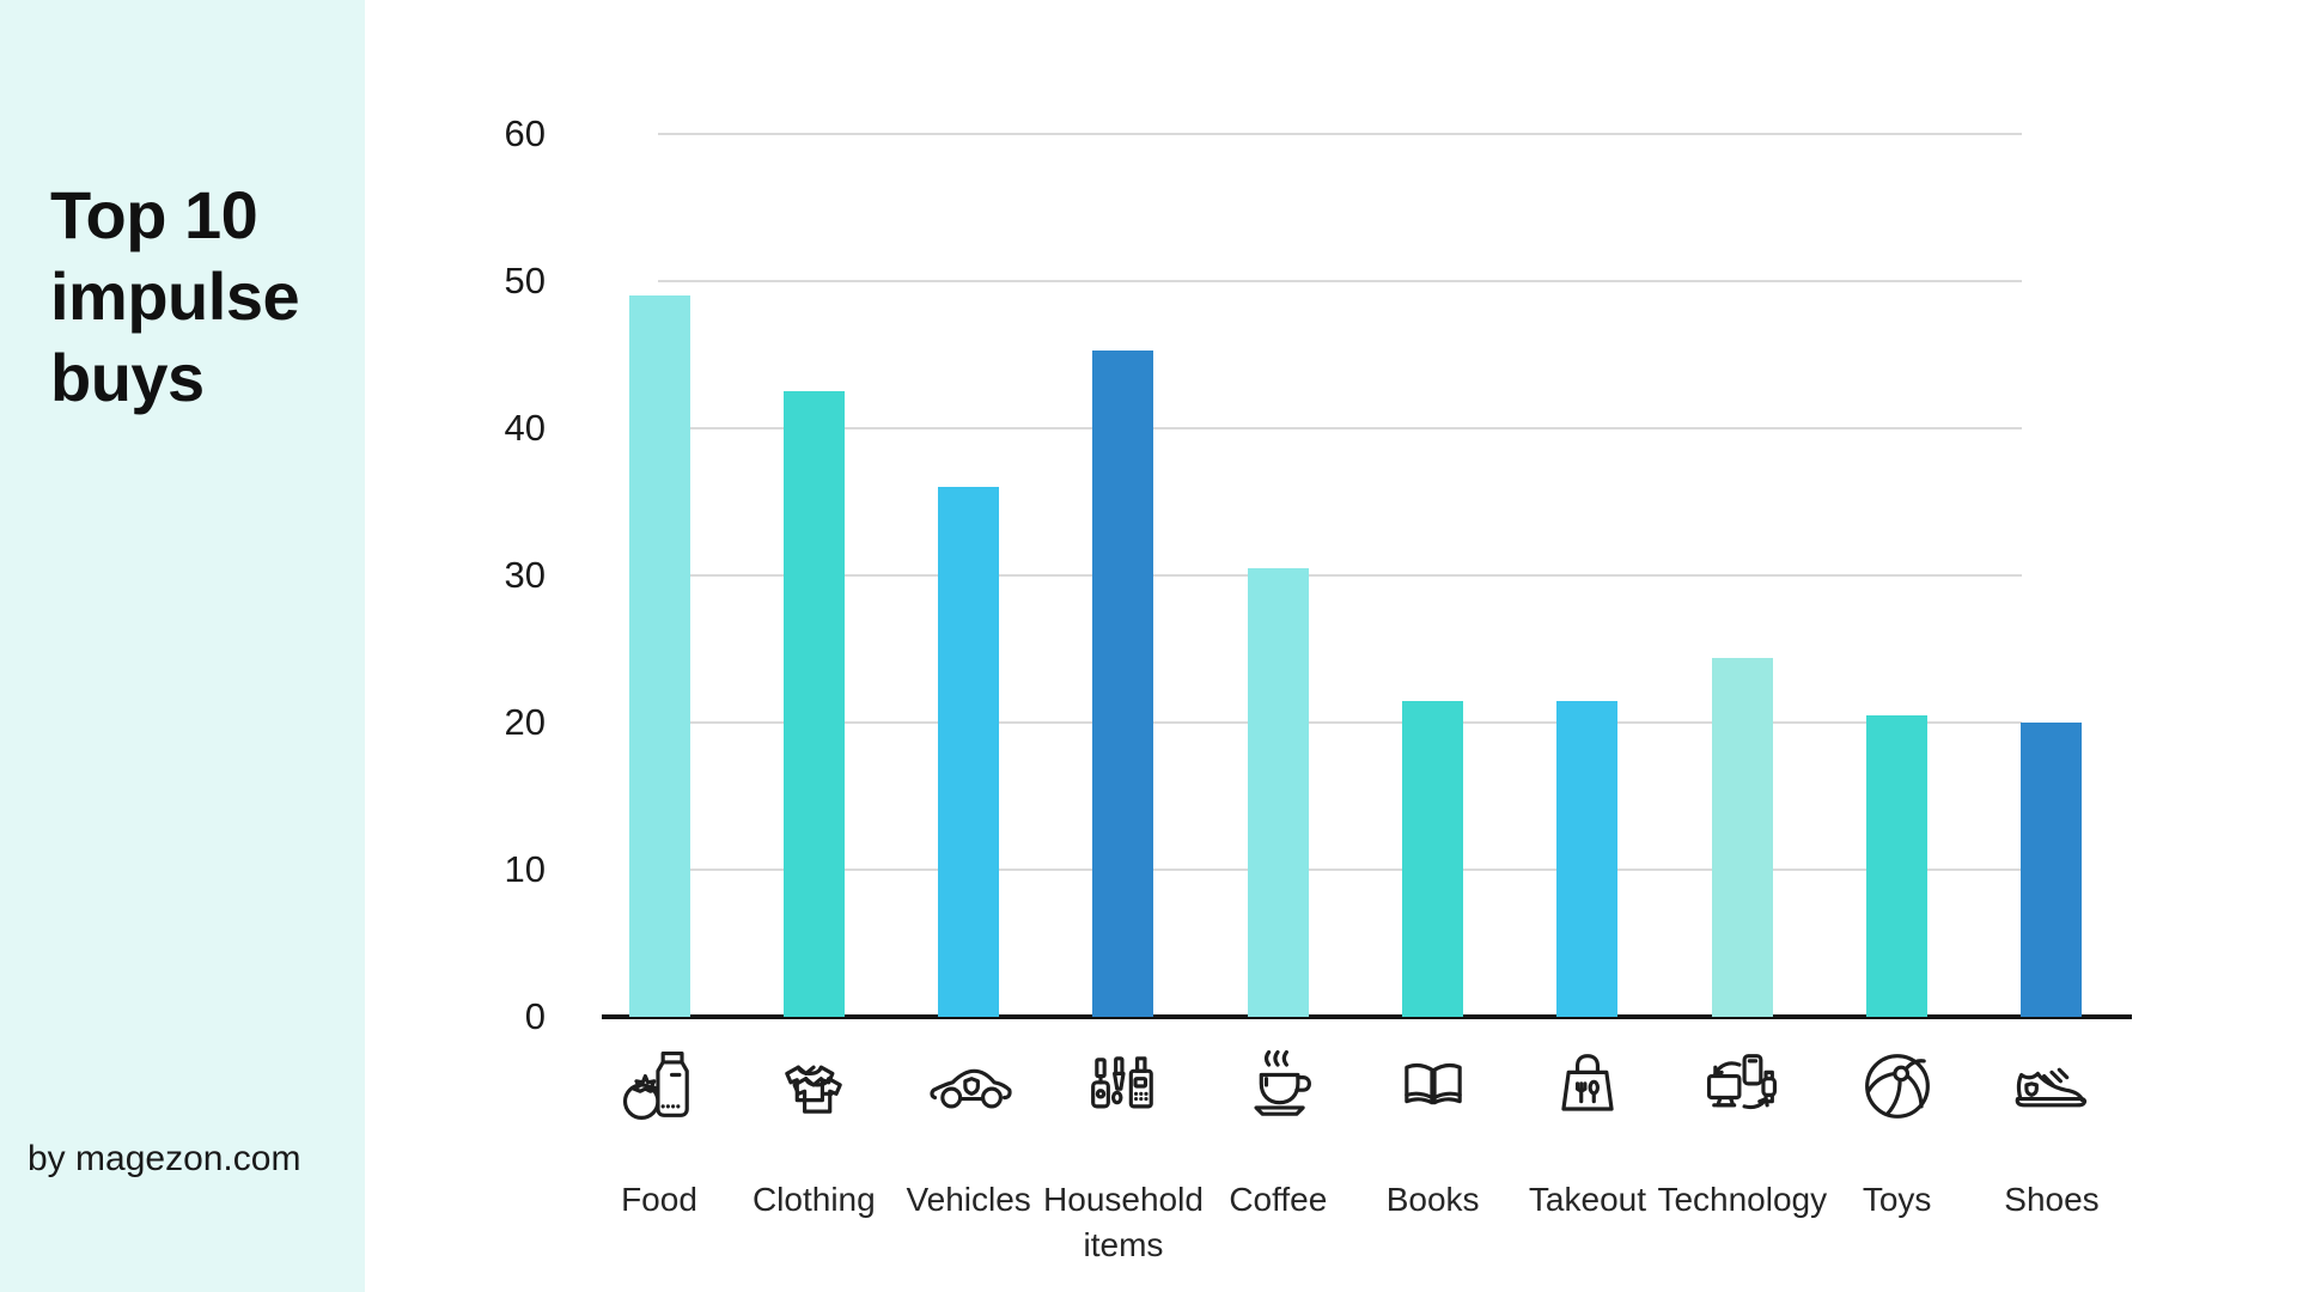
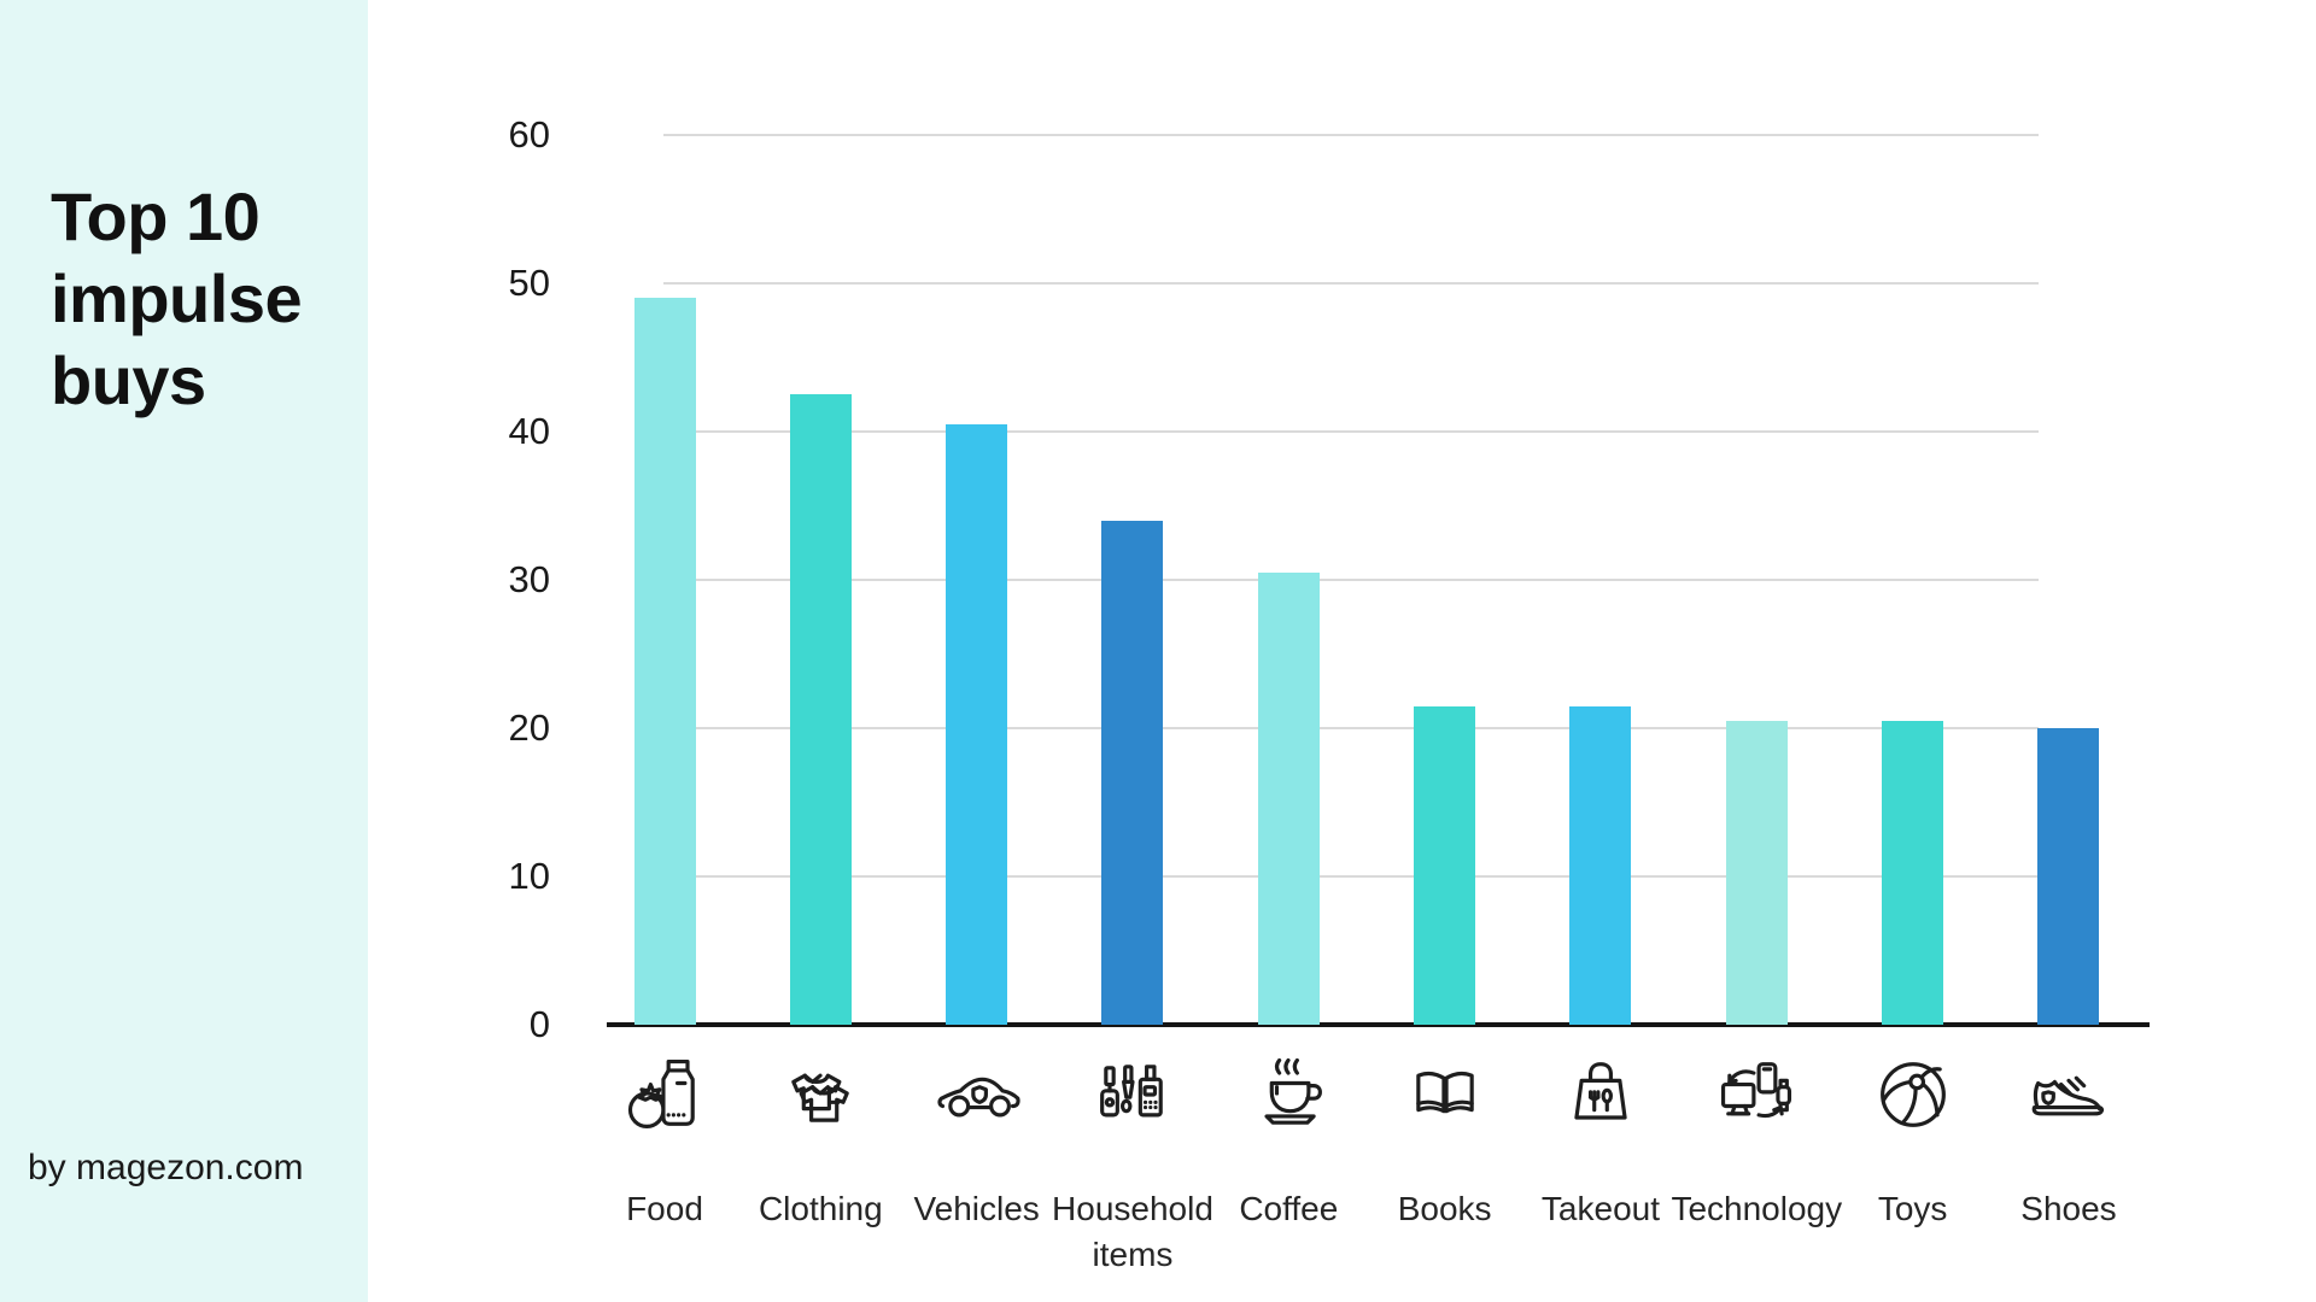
Vehicles: 36.0 -> 40.5
Household items: 45.3 -> 34.0
Technology: 24.4 -> 20.5
